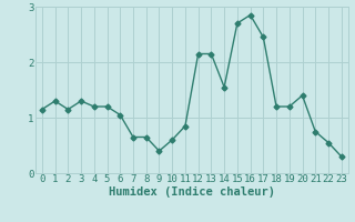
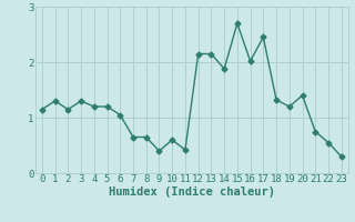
11: 0.85 -> 0.42
14: 1.55 -> 1.88
16: 2.85 -> 2.02
18: 1.20 -> 1.32
